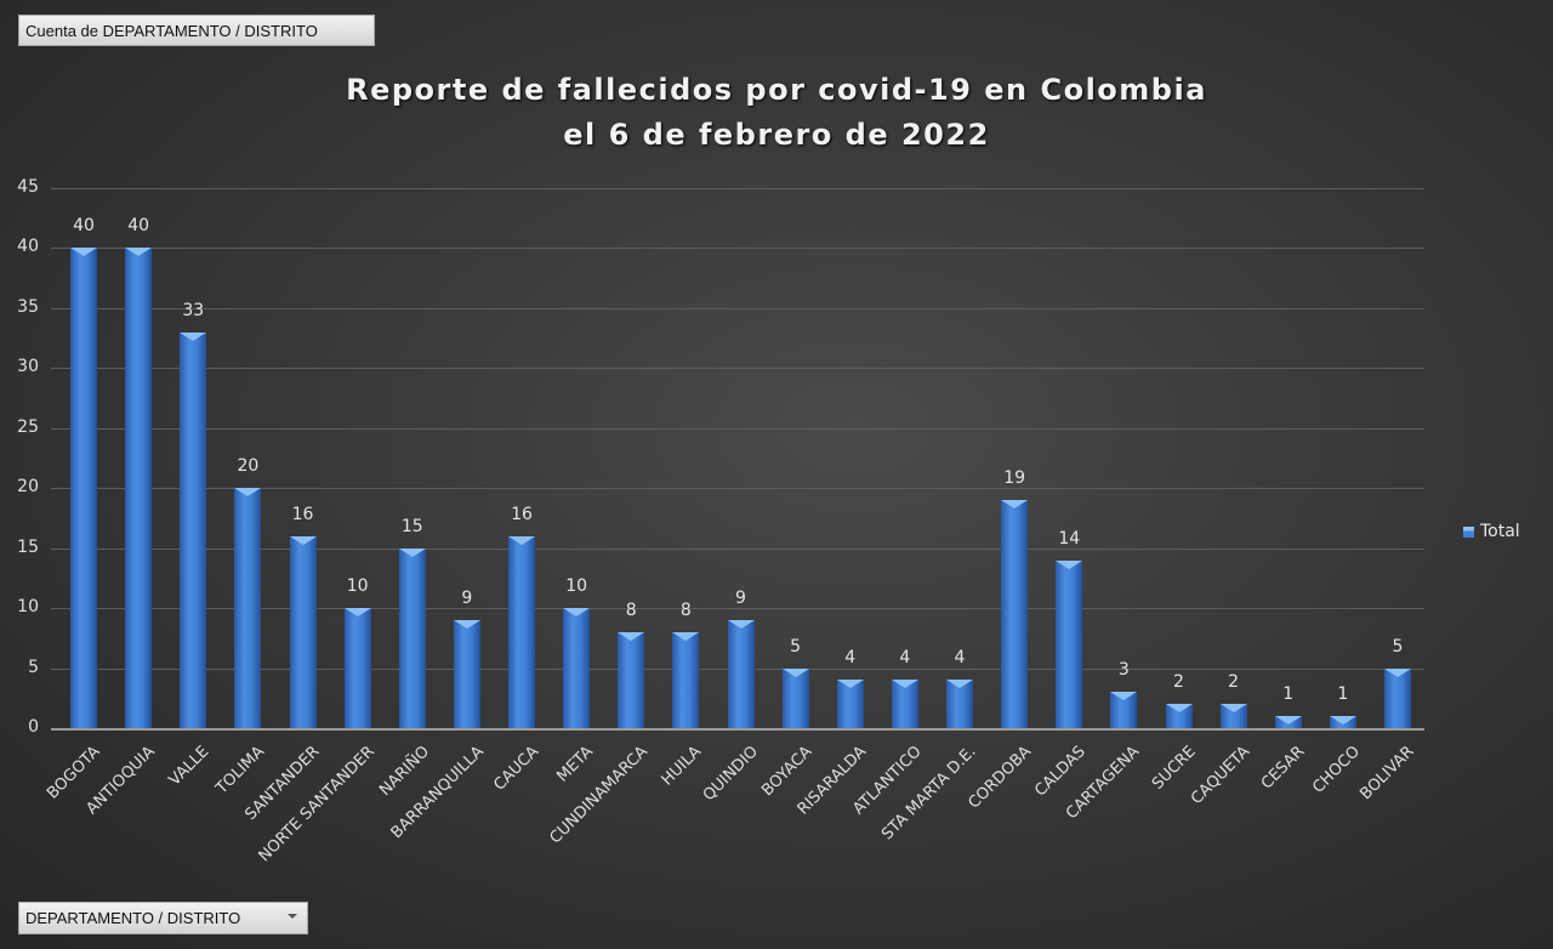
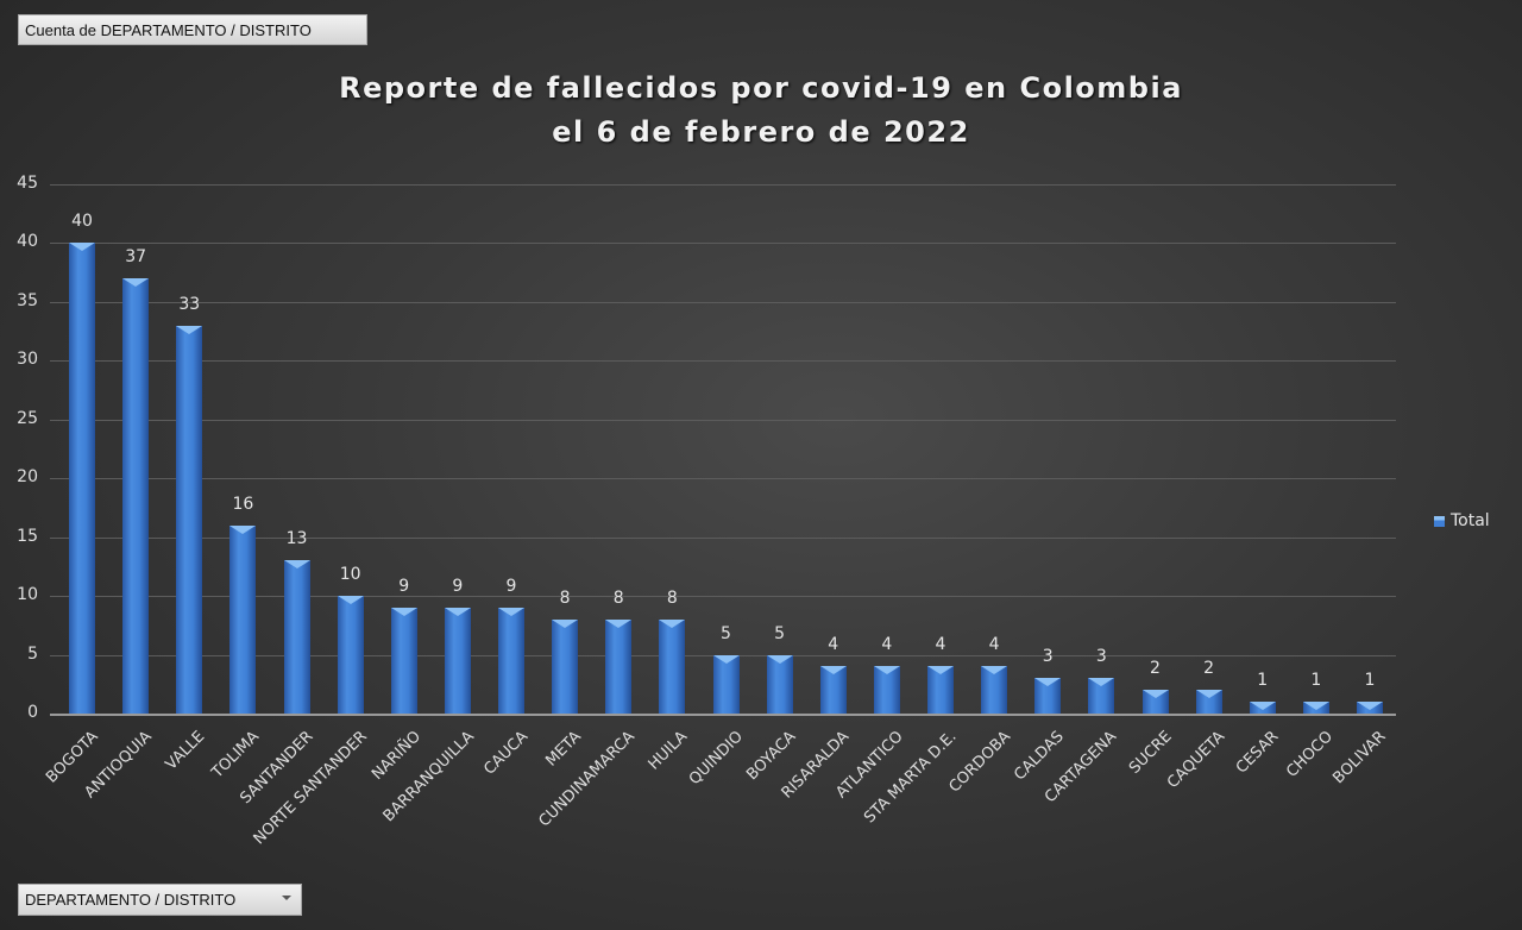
ANTIOQUIA: 40 -> 37
TOLIMA: 20 -> 16
SANTANDER: 16 -> 13
NARIÑO: 15 -> 9
CAUCA: 16 -> 9
META: 10 -> 8
QUINDIO: 9 -> 5
CORDOBA: 19 -> 4
CALDAS: 14 -> 3
BOLIVAR: 5 -> 1
